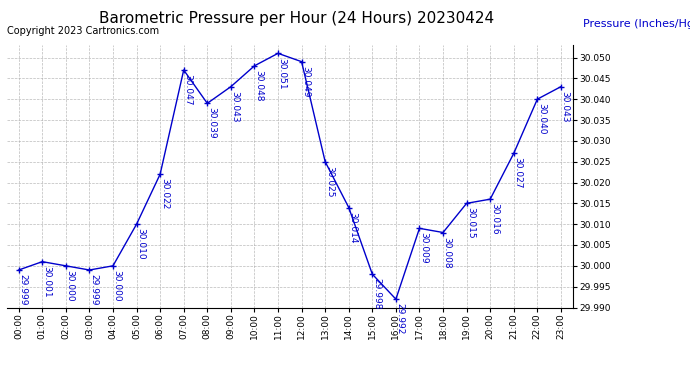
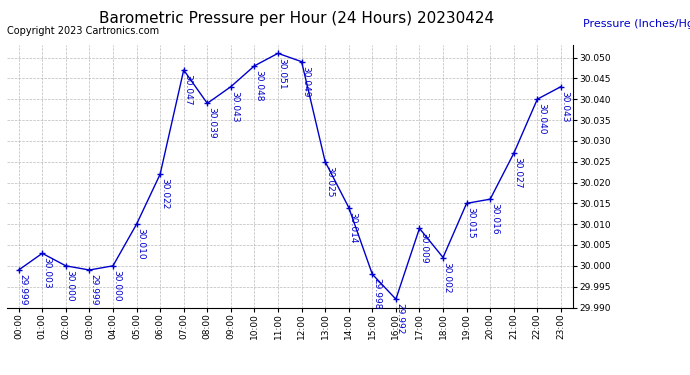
01:00: 30.001 -> 30.003
18:00: 30.008 -> 30.002
